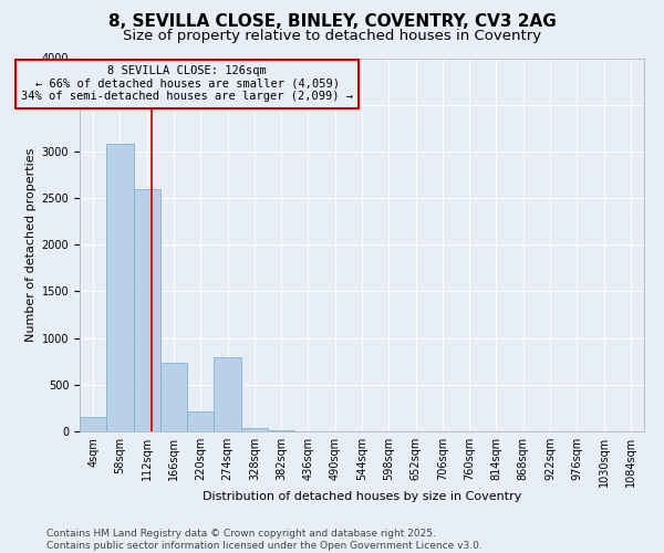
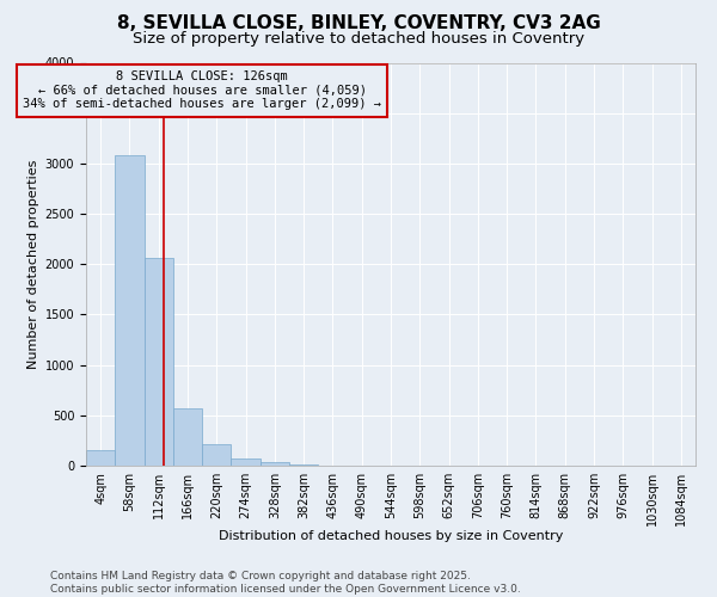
112sqm: 2600 -> 2060
166sqm: 740 -> 570
274sqm: 800 -> 80
